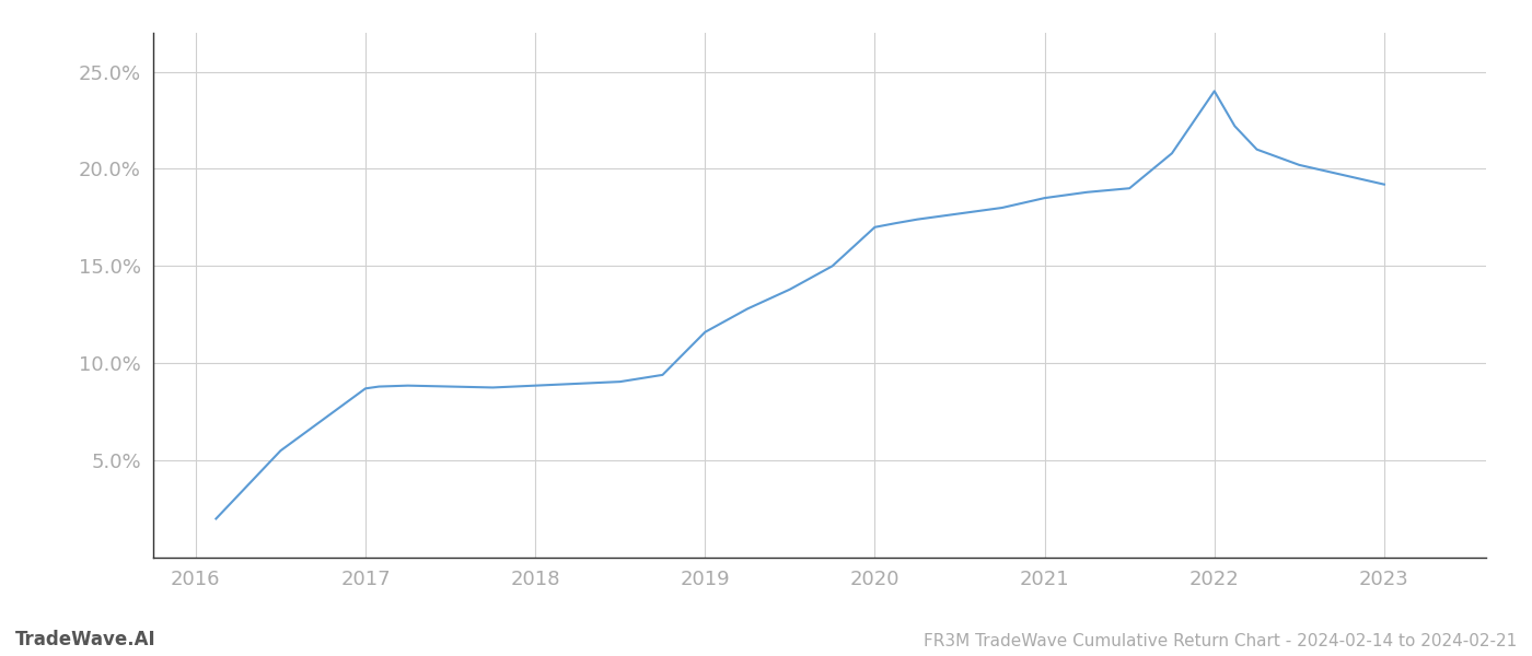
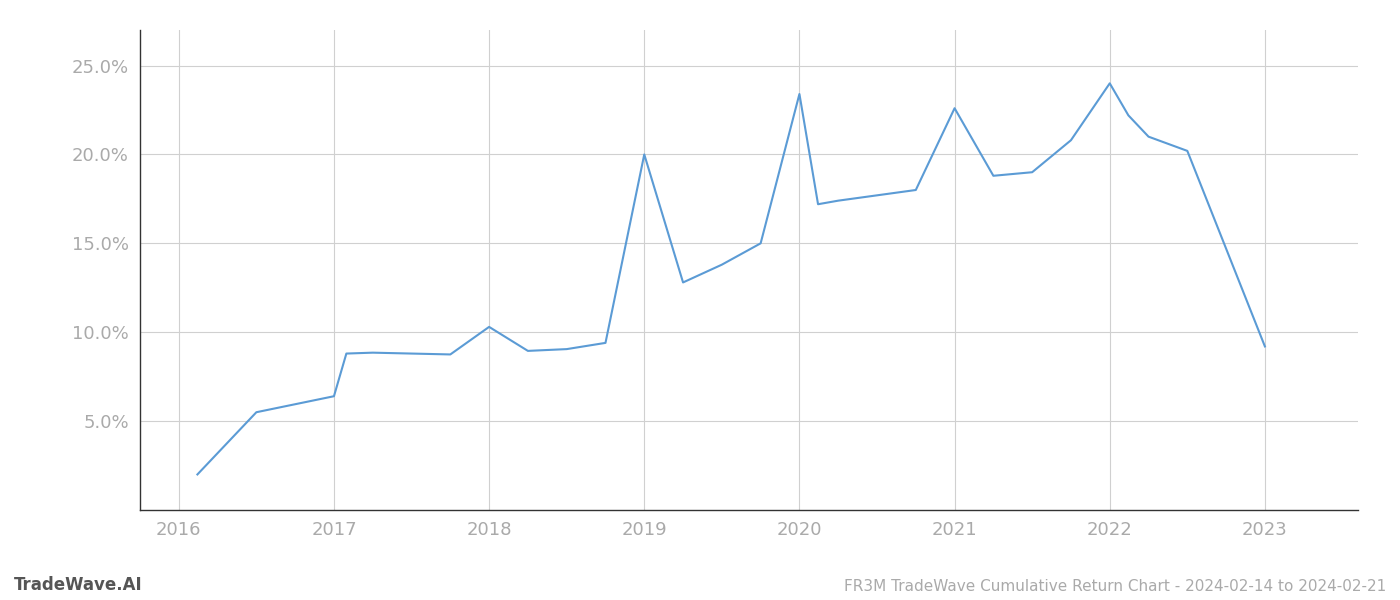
2017: 8.7% -> 6.4%
2018: 8.8% -> 10.3%
2019: 11.6% -> 20.0%
2020: 17.0% -> 23.4%
2021: 18.5% -> 22.6%
2023: 19.2% -> 9.2%
